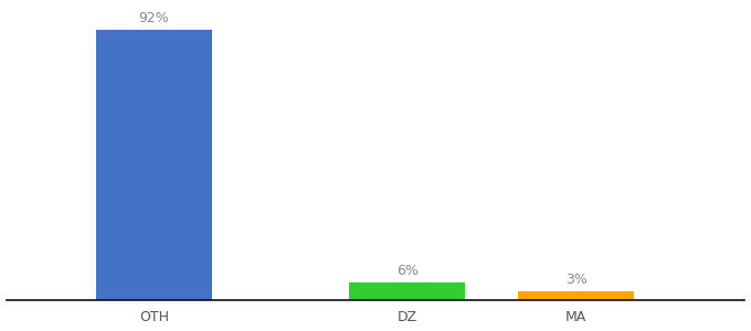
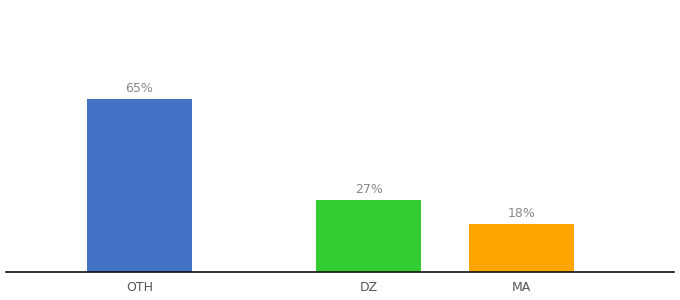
OTH: 92% -> 65%
DZ: 6% -> 27%
MA: 3% -> 18%
